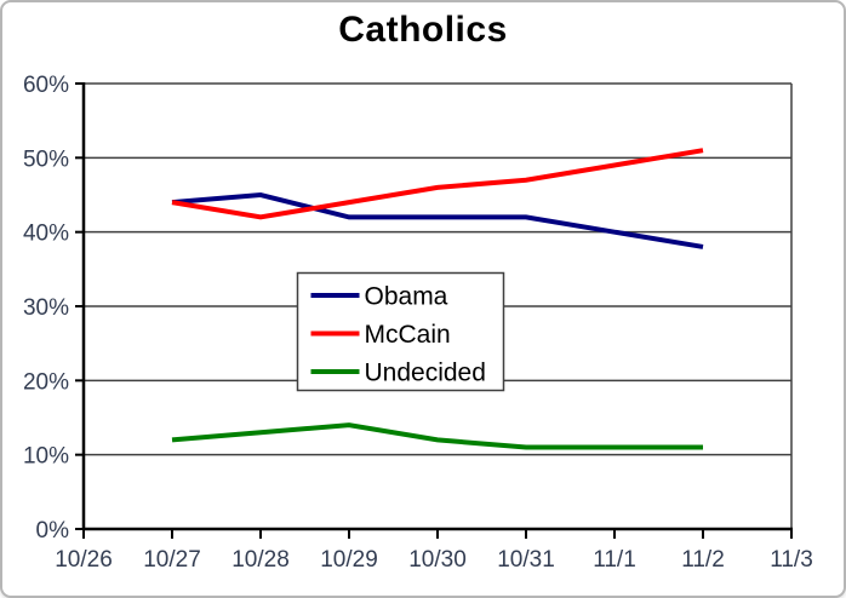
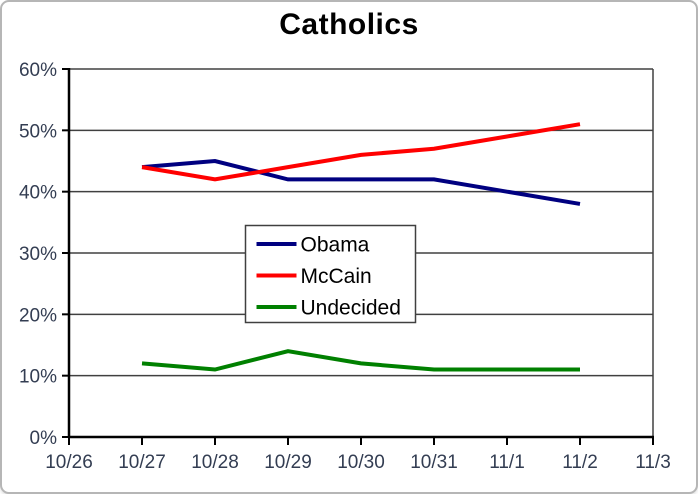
Undecided/10/28: 13% -> 11%
